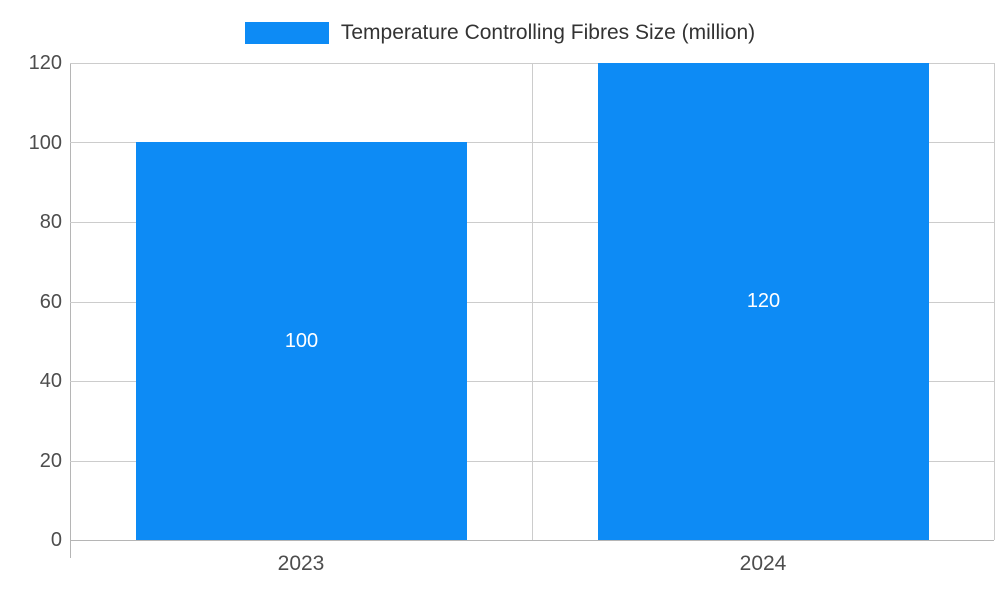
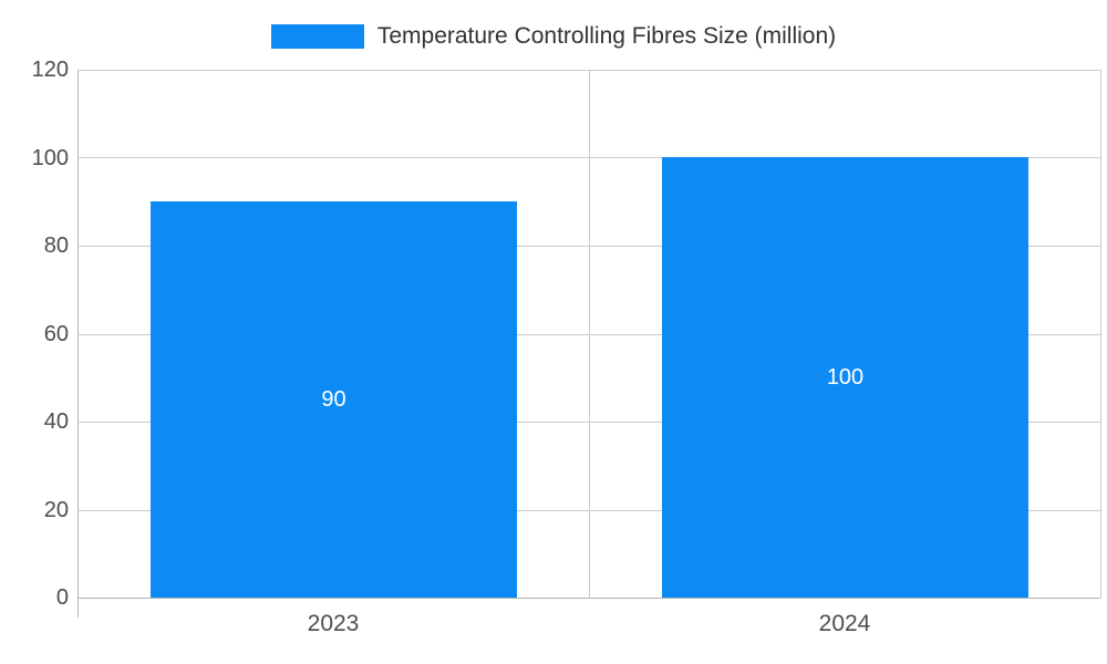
2023: 100 -> 90
2024: 120 -> 100
